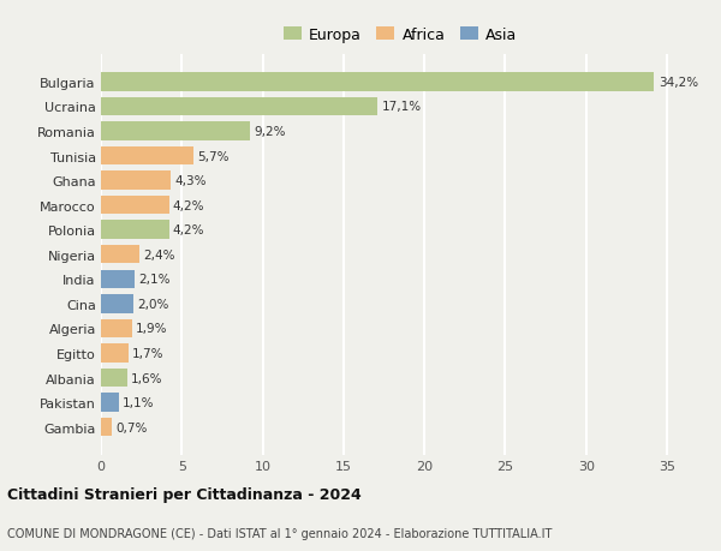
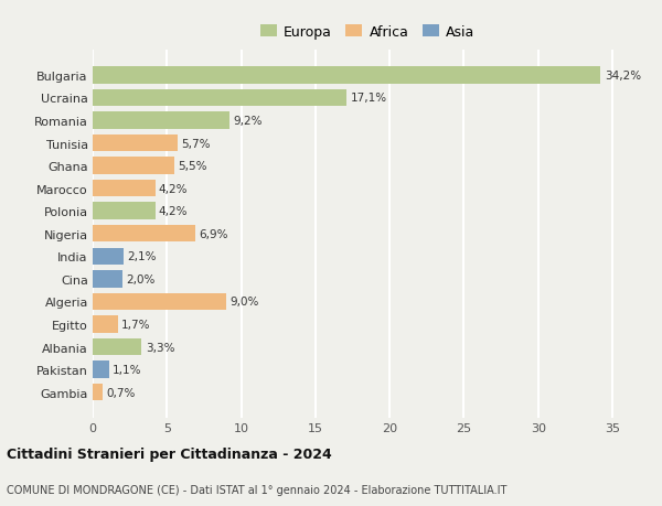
Ghana: 4,3% -> 5,5%
Nigeria: 2,4% -> 6,9%
Algeria: 1,9% -> 9,0%
Albania: 1,6% -> 3,3%
